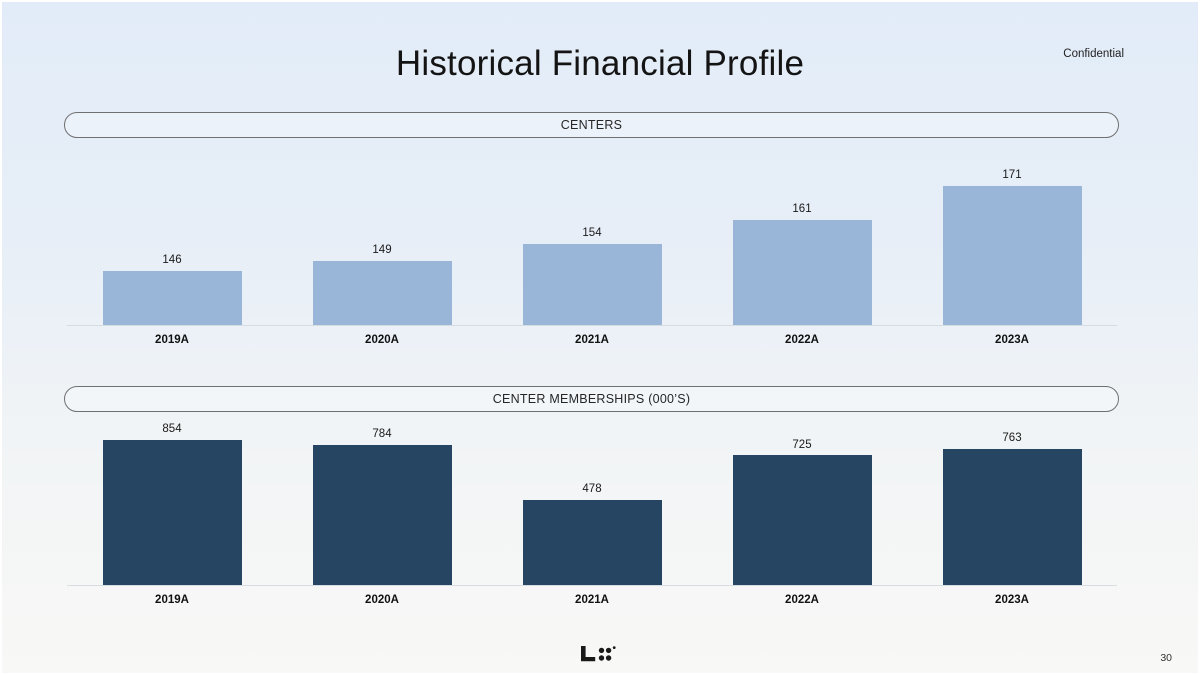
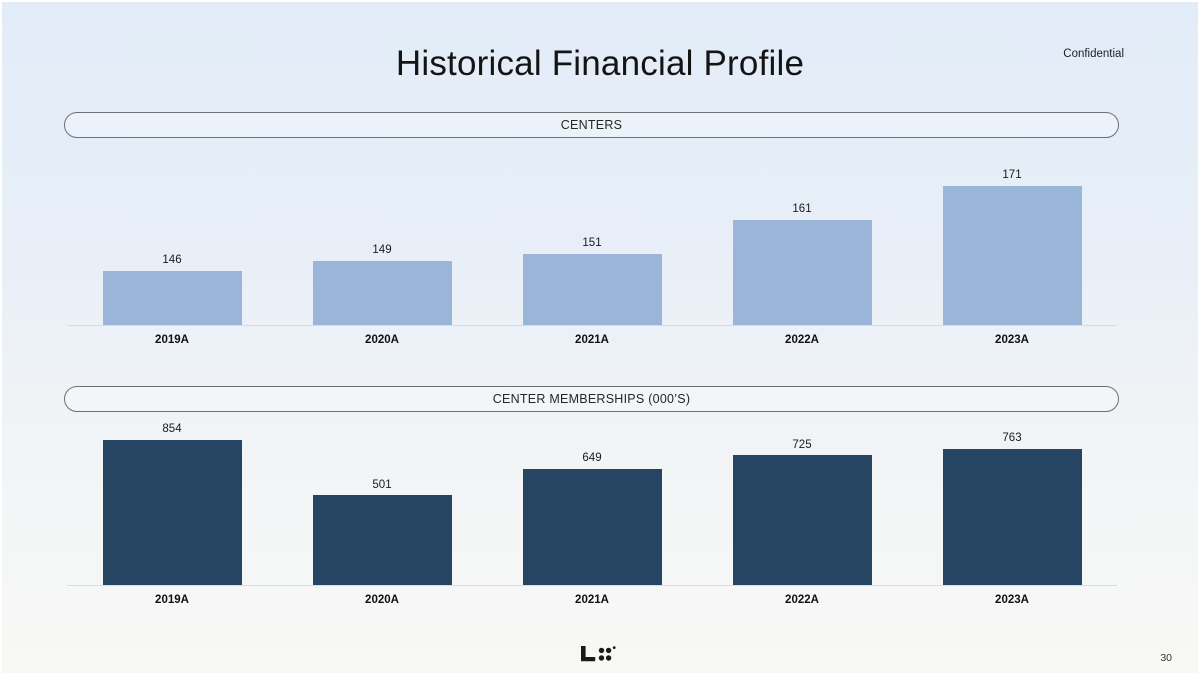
CENTERS/2021A: 154 -> 151
CENTER MEMBERSHIPS (000’S)/2020A: 784 -> 501
CENTER MEMBERSHIPS (000’S)/2021A: 478 -> 649
